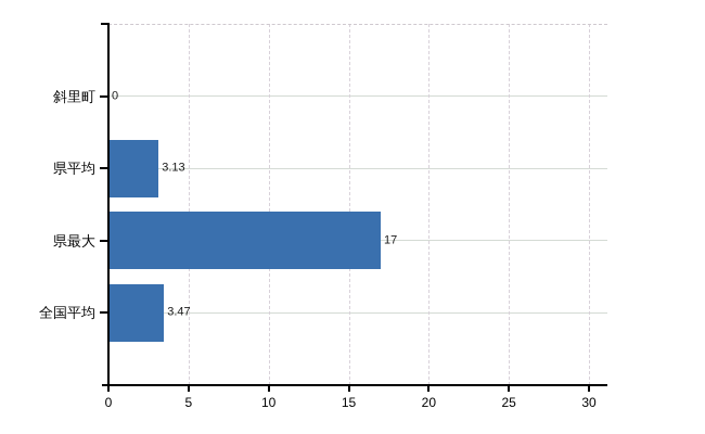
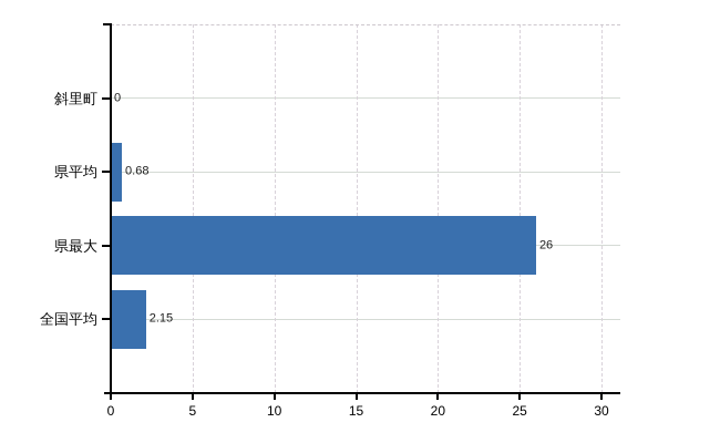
県平均: 3.13 -> 0.68
県最大: 17 -> 26
全国平均: 3.47 -> 2.15
